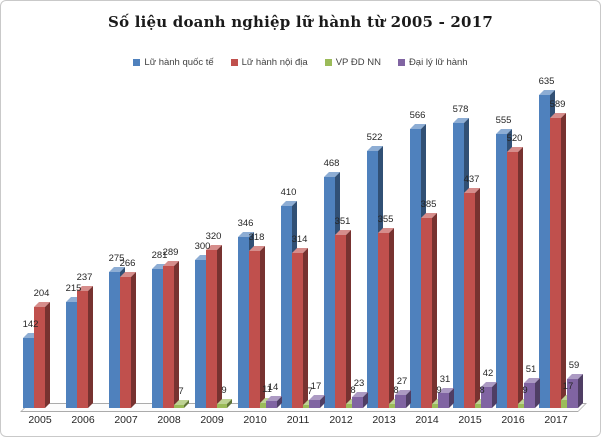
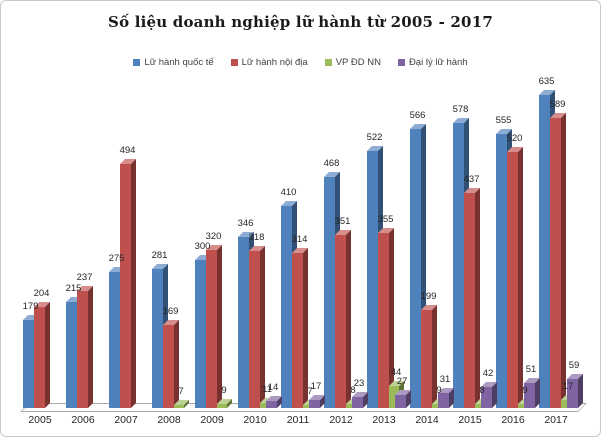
Lữ hành quốc tế/2005: 142 -> 179
Lữ hành nội địa/2007: 266 -> 494
Lữ hành nội địa/2008: 289 -> 169
VP ĐD NN/2013: 8 -> 44
Lữ hành nội địa/2014: 385 -> 199
